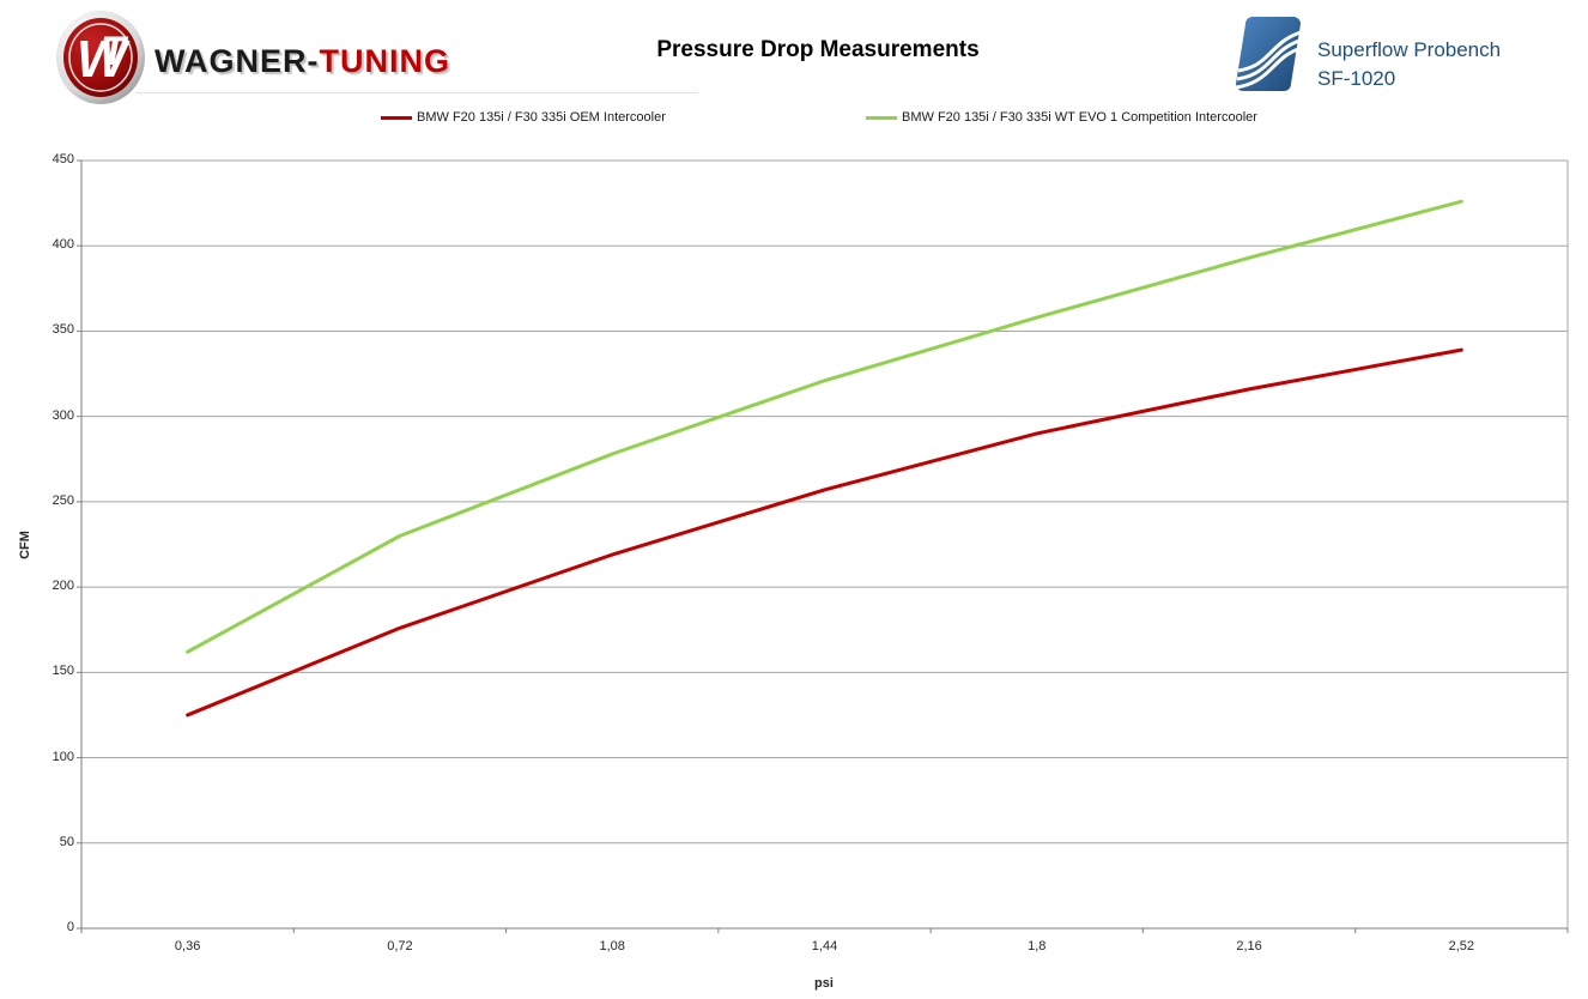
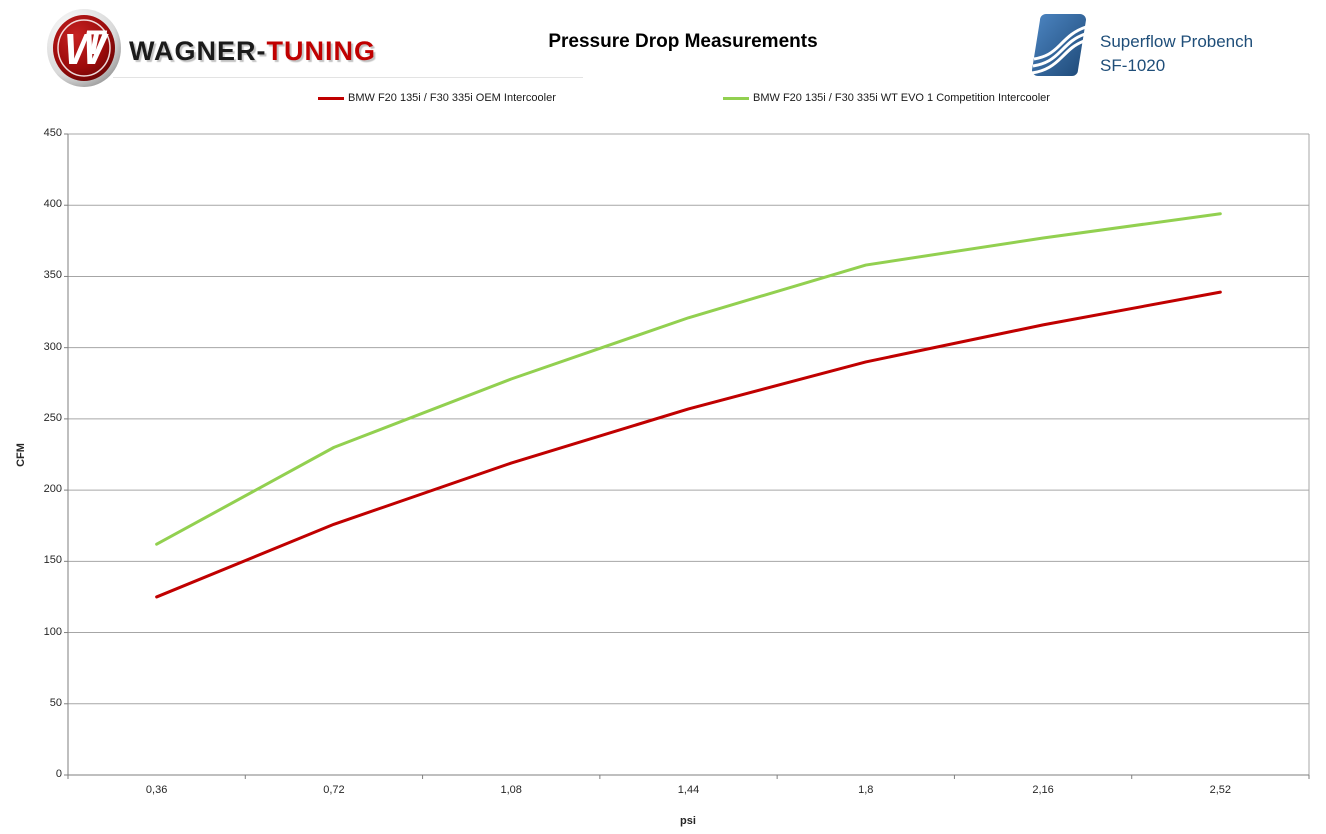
BMW F20 135i / F30 335i WT EVO 1 Competition Intercooler/2,16: 393 -> 377
BMW F20 135i / F30 335i WT EVO 1 Competition Intercooler/2,52: 426 -> 394
